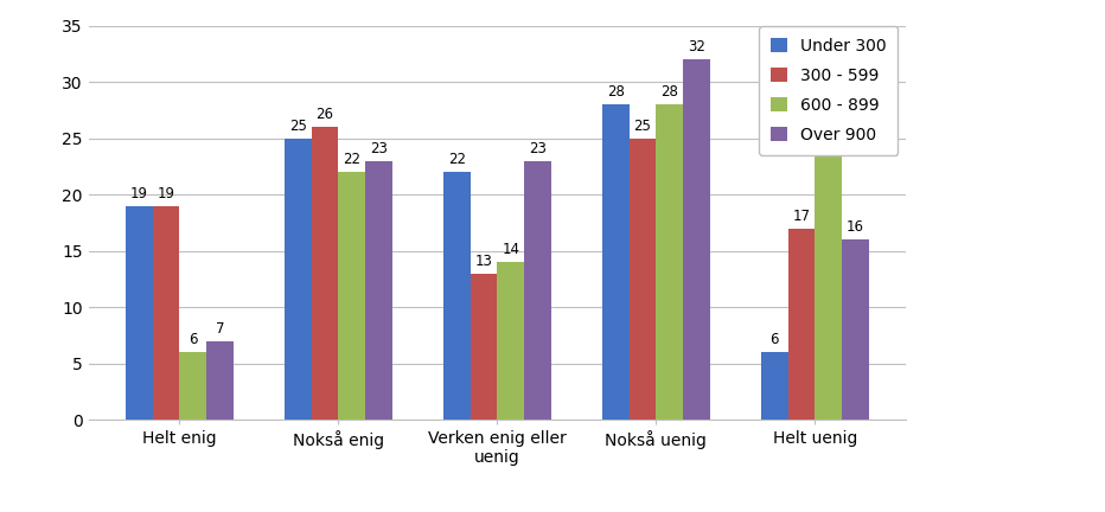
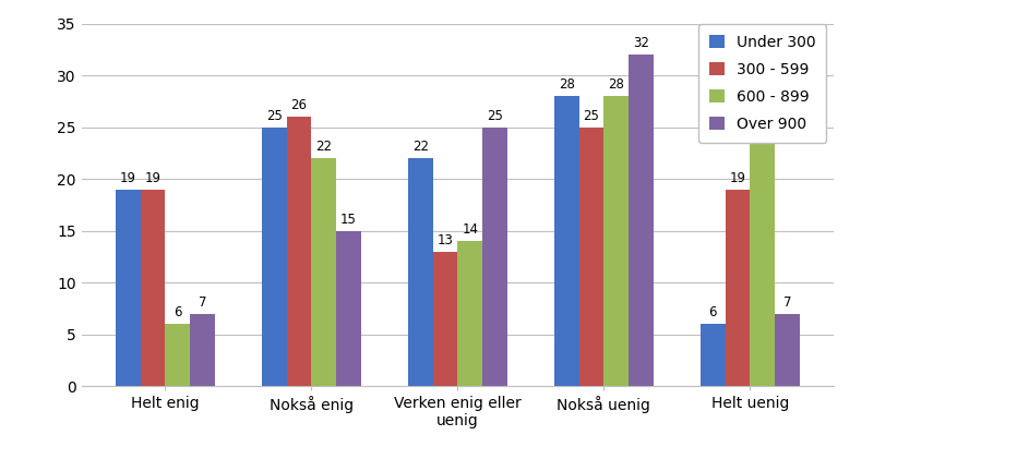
Over 900/Nokså enig: 23 -> 15
Over 900/Verken enig eller uenig: 23 -> 25
300 - 599/Helt uenig: 17 -> 19
Over 900/Helt uenig: 16 -> 7
